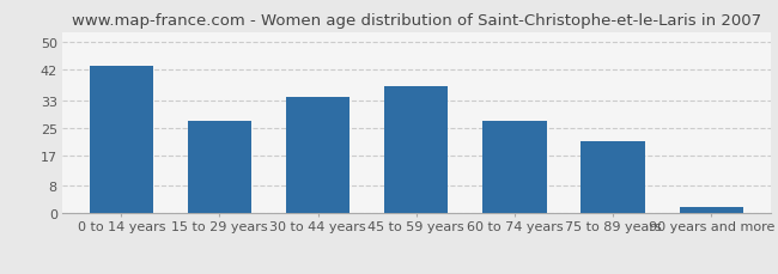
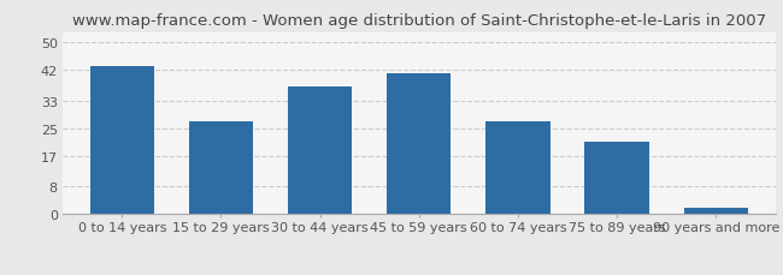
30 to 44 years: 34 -> 37
45 to 59 years: 37 -> 41
